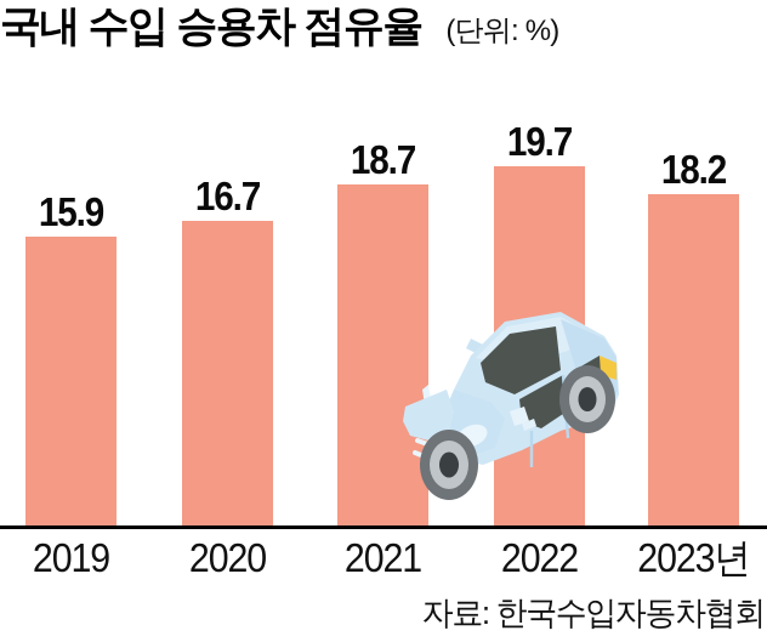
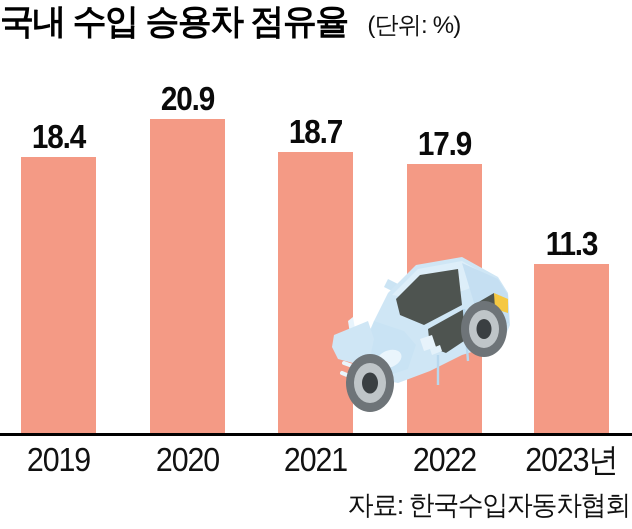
2019: 15.9 -> 18.4
2020: 16.7 -> 20.9
2022: 19.7 -> 17.9
2023년: 18.2 -> 11.3
